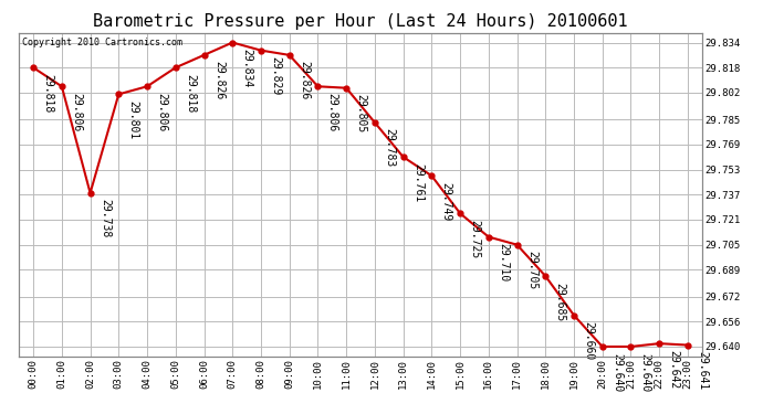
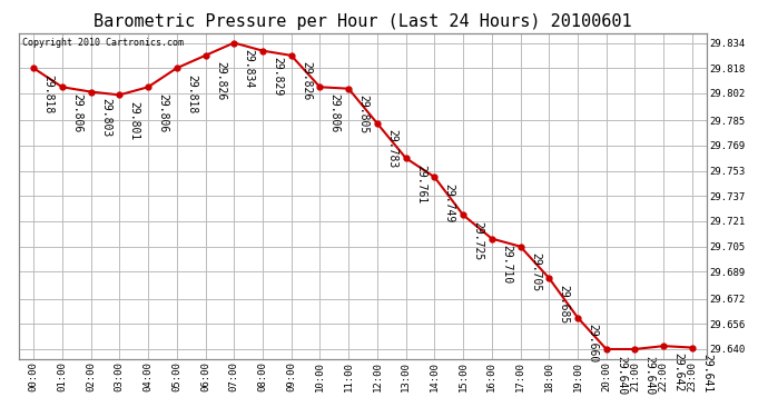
02:00: 29.738 -> 29.803
